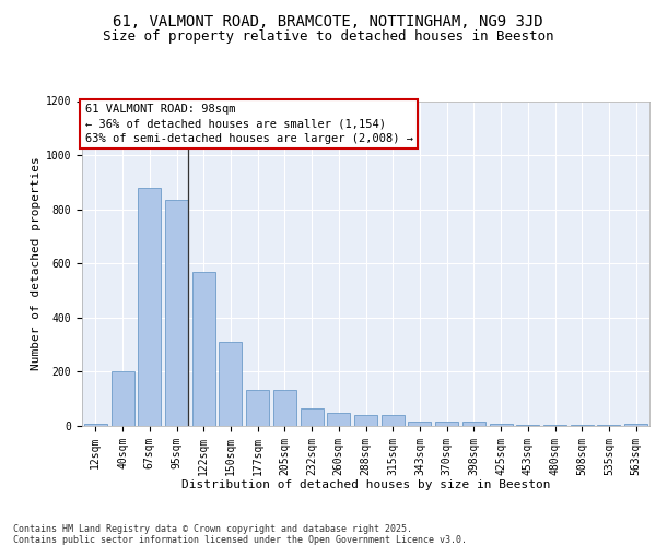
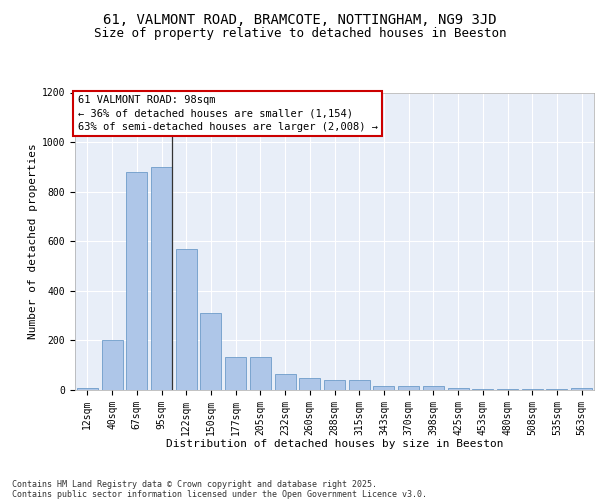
95sqm: 835 -> 900
